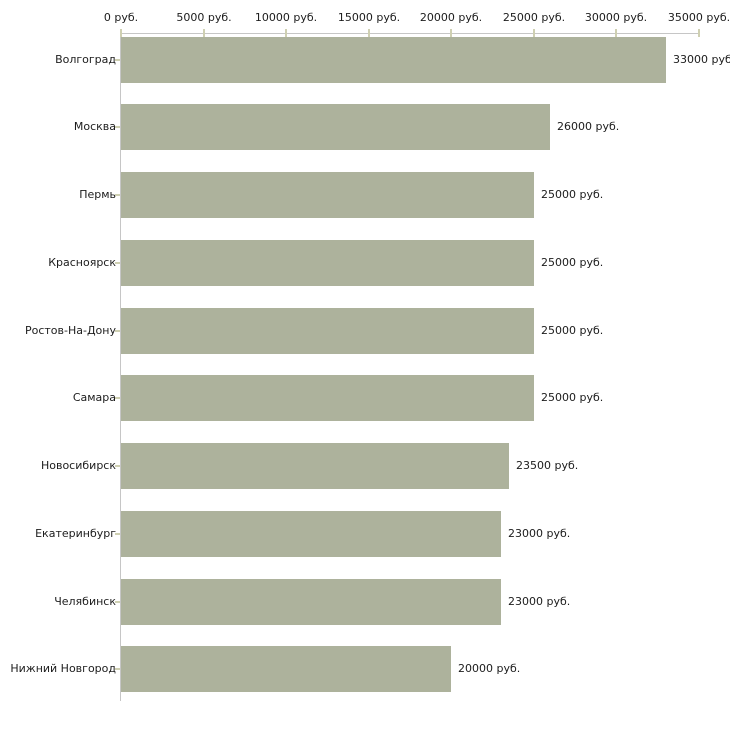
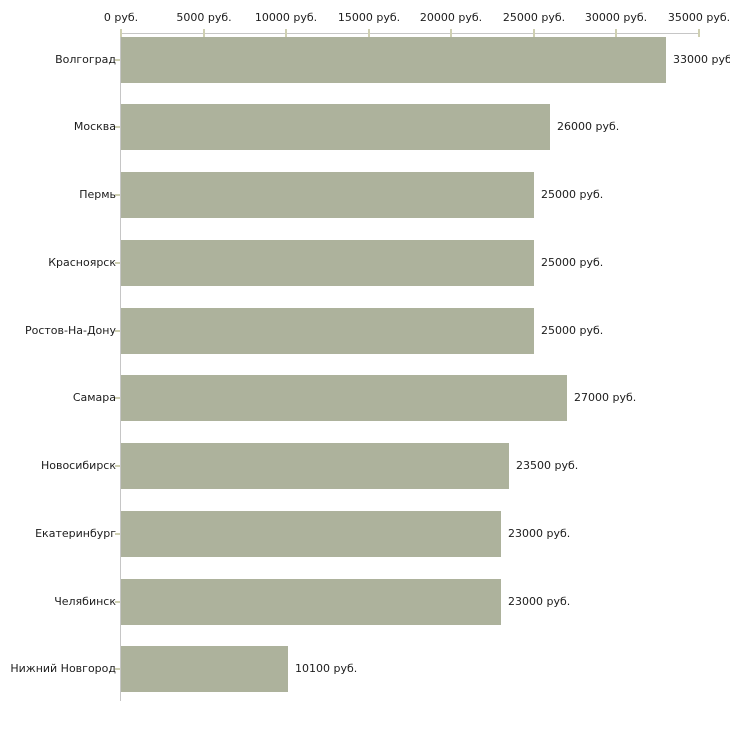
Самара: 25000 -> 27000
Нижний Новгород: 20000 -> 10100
